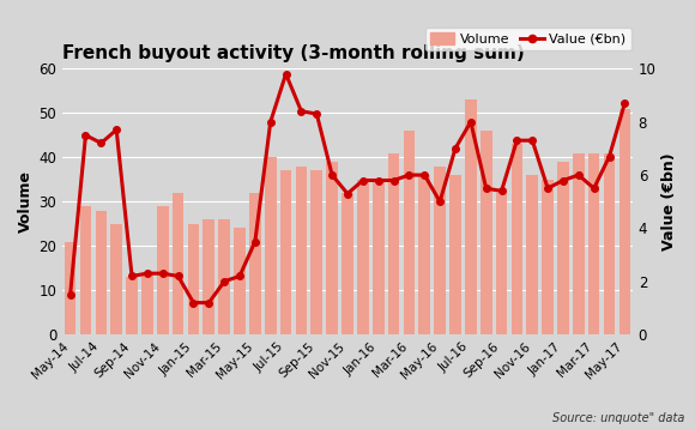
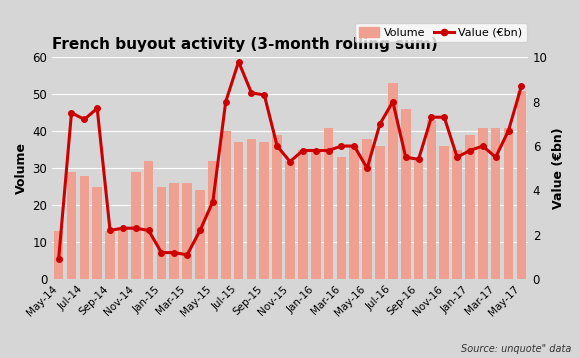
Volume/May-14: 21 -> 13
Value (€bn)/May-14: 1.5 -> 0.9
Value (€bn)/Mar-15: 2.0 -> 1.1
Volume/Mar-16: 46 -> 33
